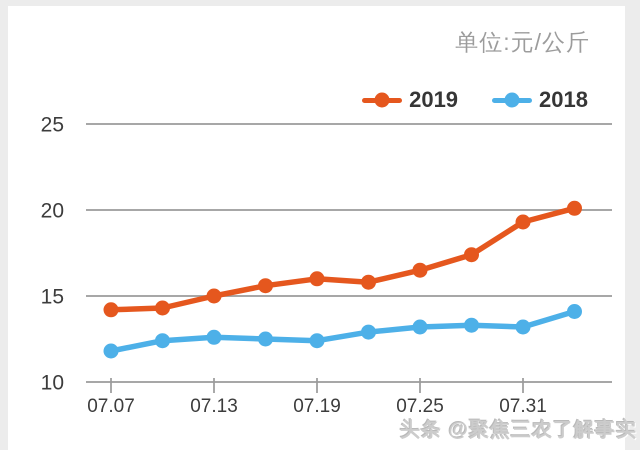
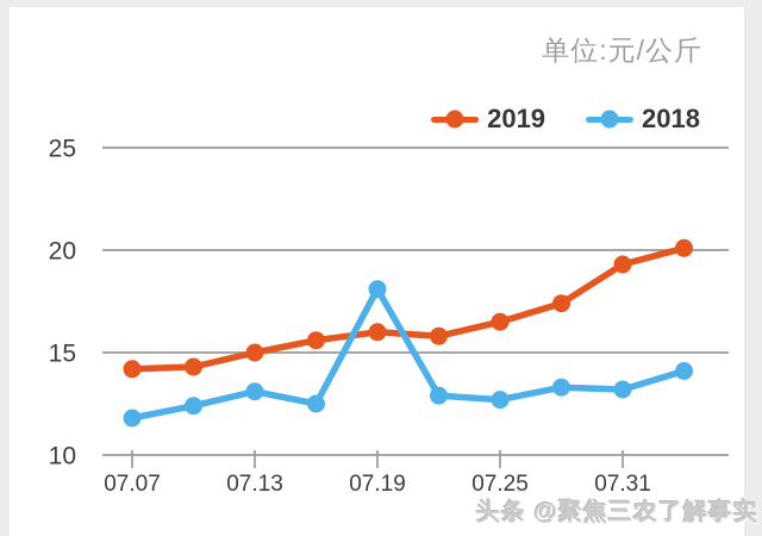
2018/07.13: 12.6 -> 13.1
2018/07.19: 12.4 -> 18.1
2018/07.25: 13.2 -> 12.7
